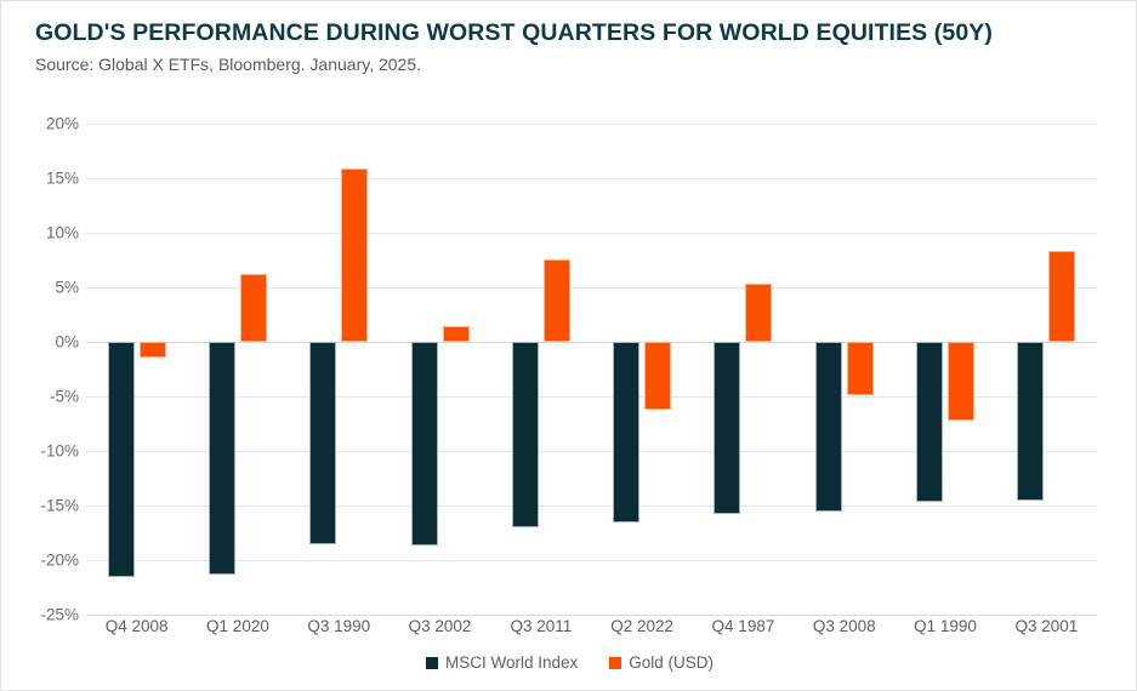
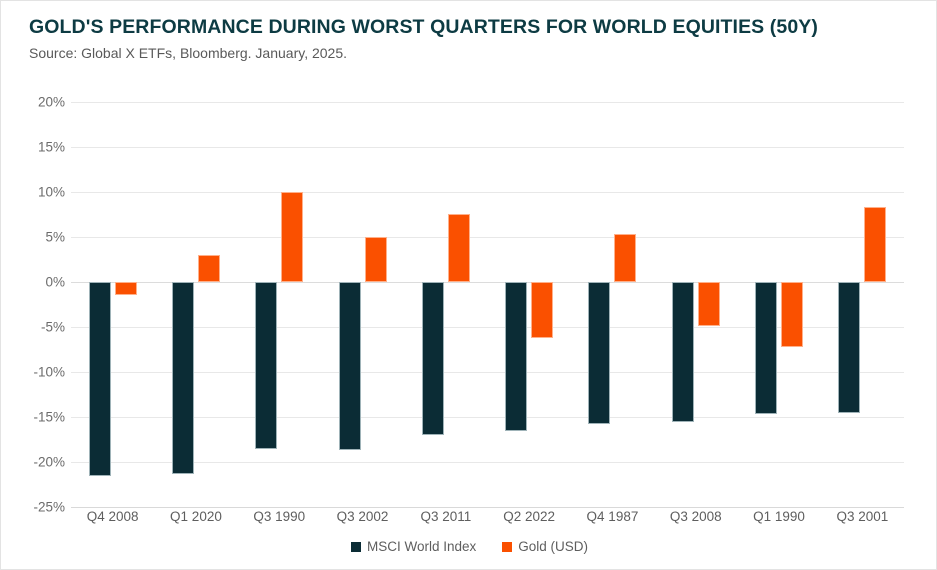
Gold (USD)/Q1 2020: 6% -> 3%
Gold (USD)/Q3 1990: 16% -> 10%
Gold (USD)/Q3 2002: 2% -> 5%
